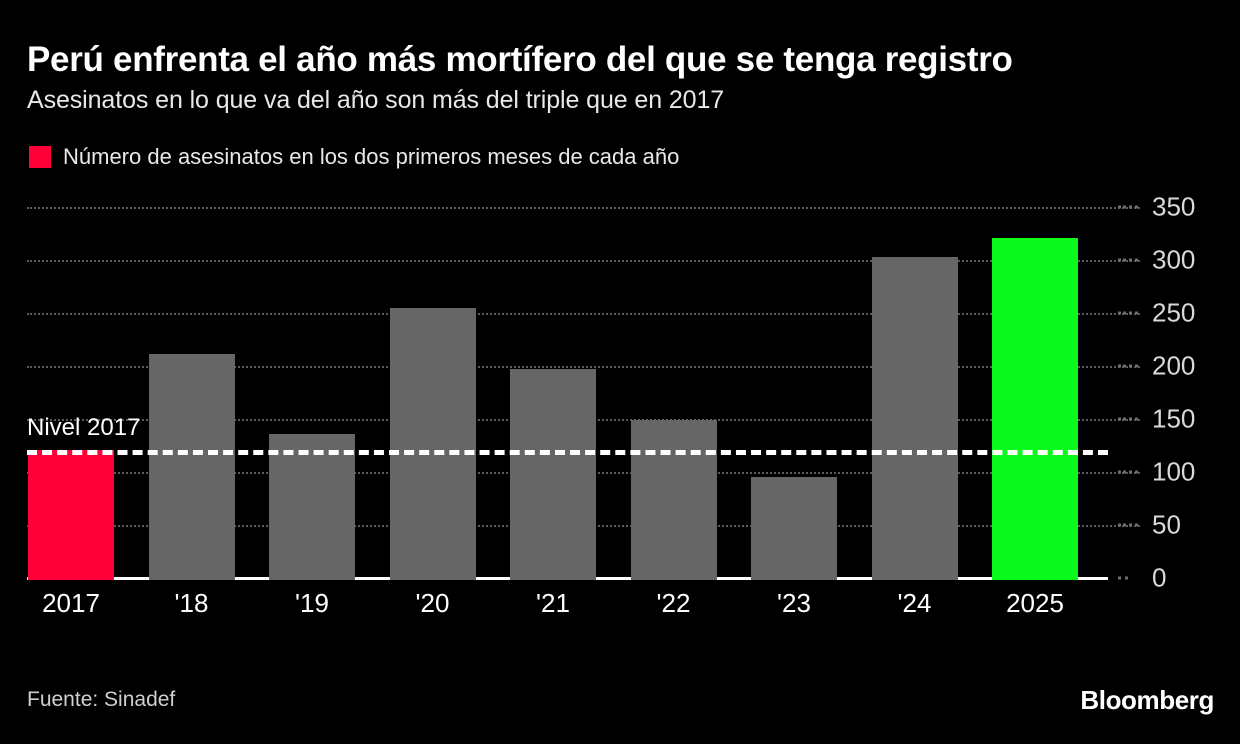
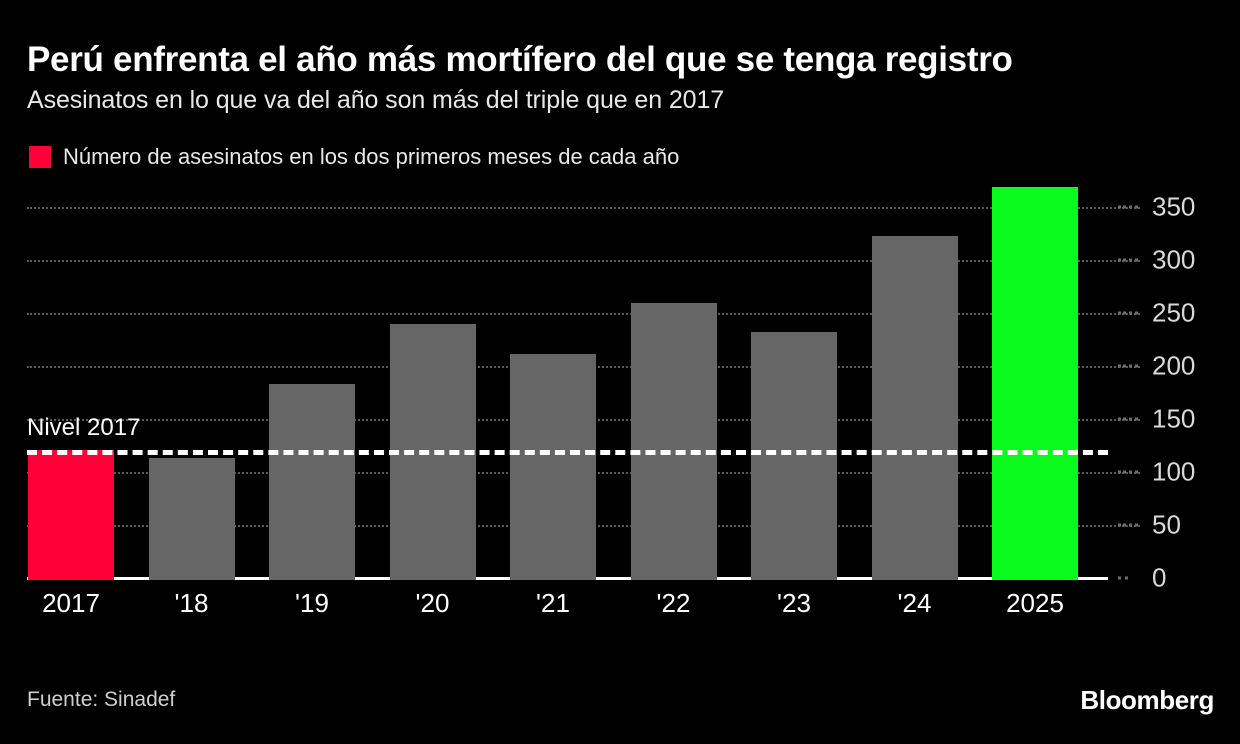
'18: 211 -> 113
'19: 136 -> 183
'20: 255 -> 240
'21: 197 -> 211
'22: 149 -> 259
'23: 95 -> 232
'24: 303 -> 323
2025: 321 -> 369
